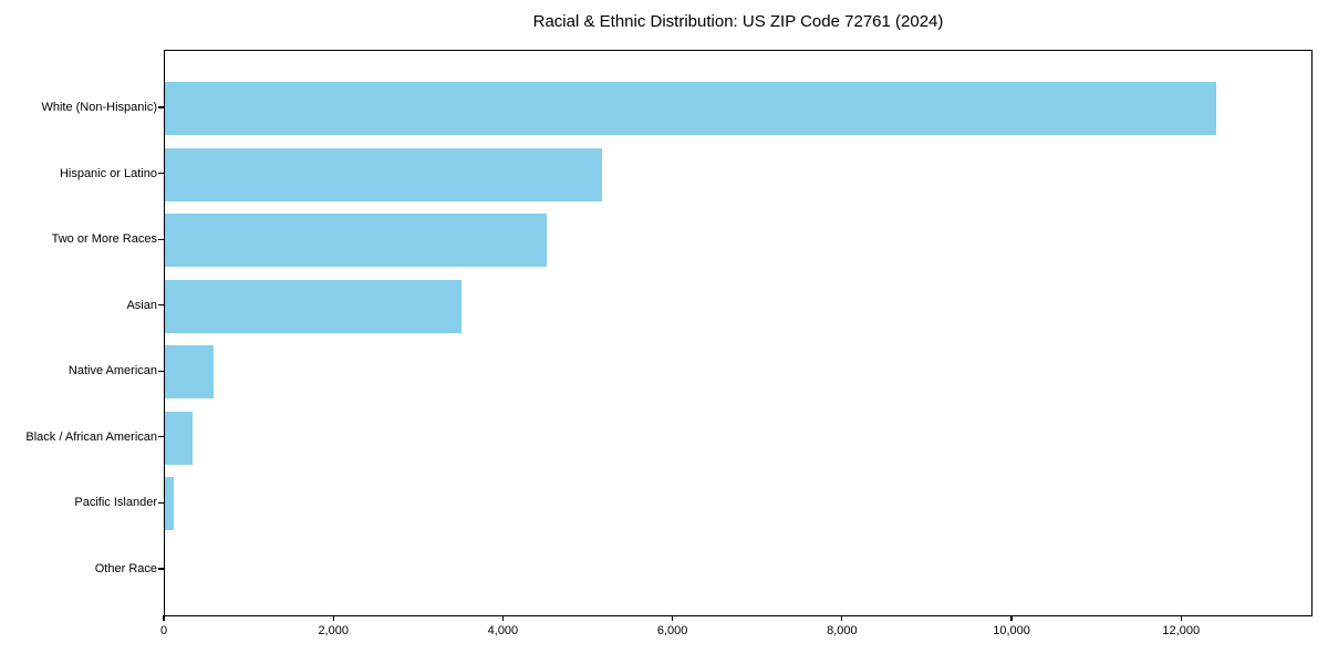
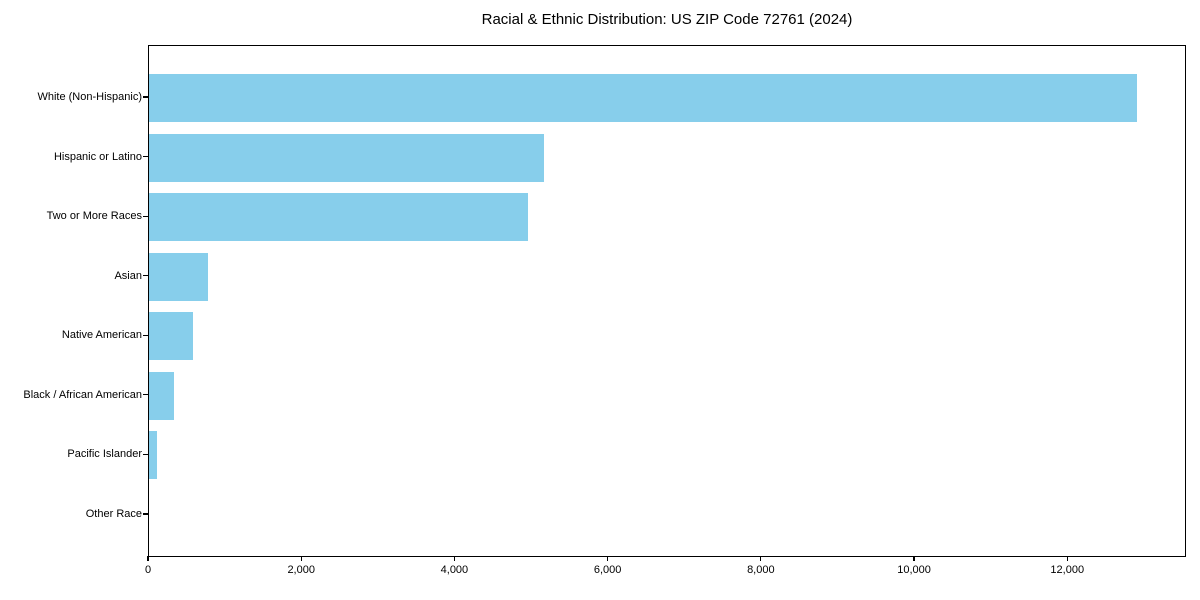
White (Non-Hispanic): 12400 -> 12900
Two or More Races: 4500 -> 5000
Asian: 3500 -> 800
